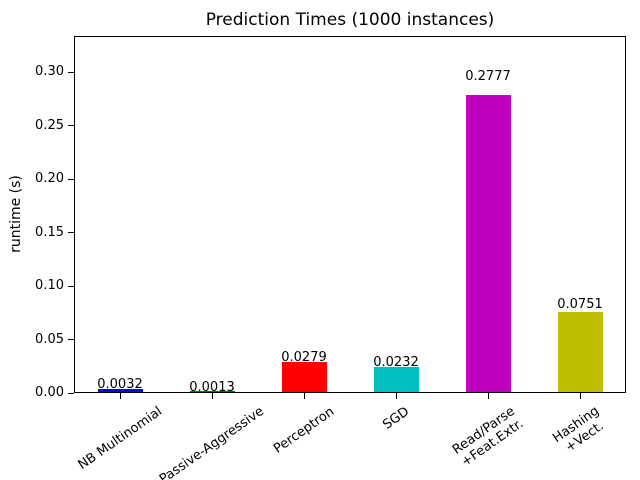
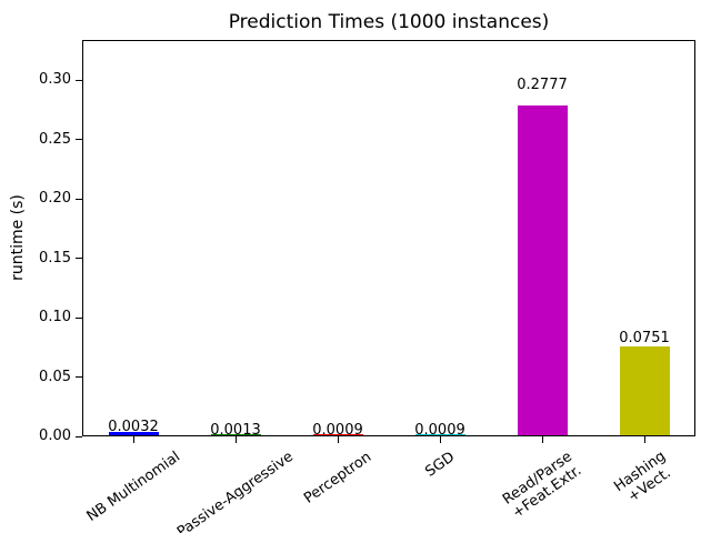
Perceptron: 0.0279 -> 0.0009
SGD: 0.0232 -> 0.0009
